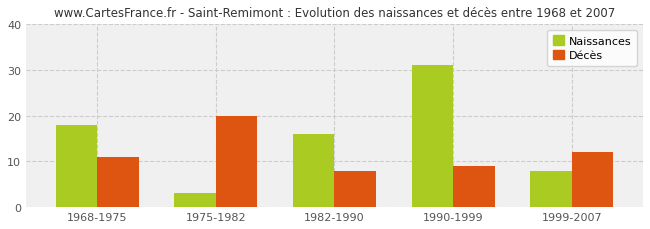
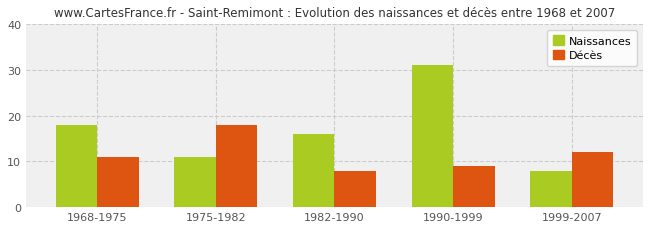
Naissances/1975-1982: 3 -> 11
Décès/1975-1982: 20 -> 18
